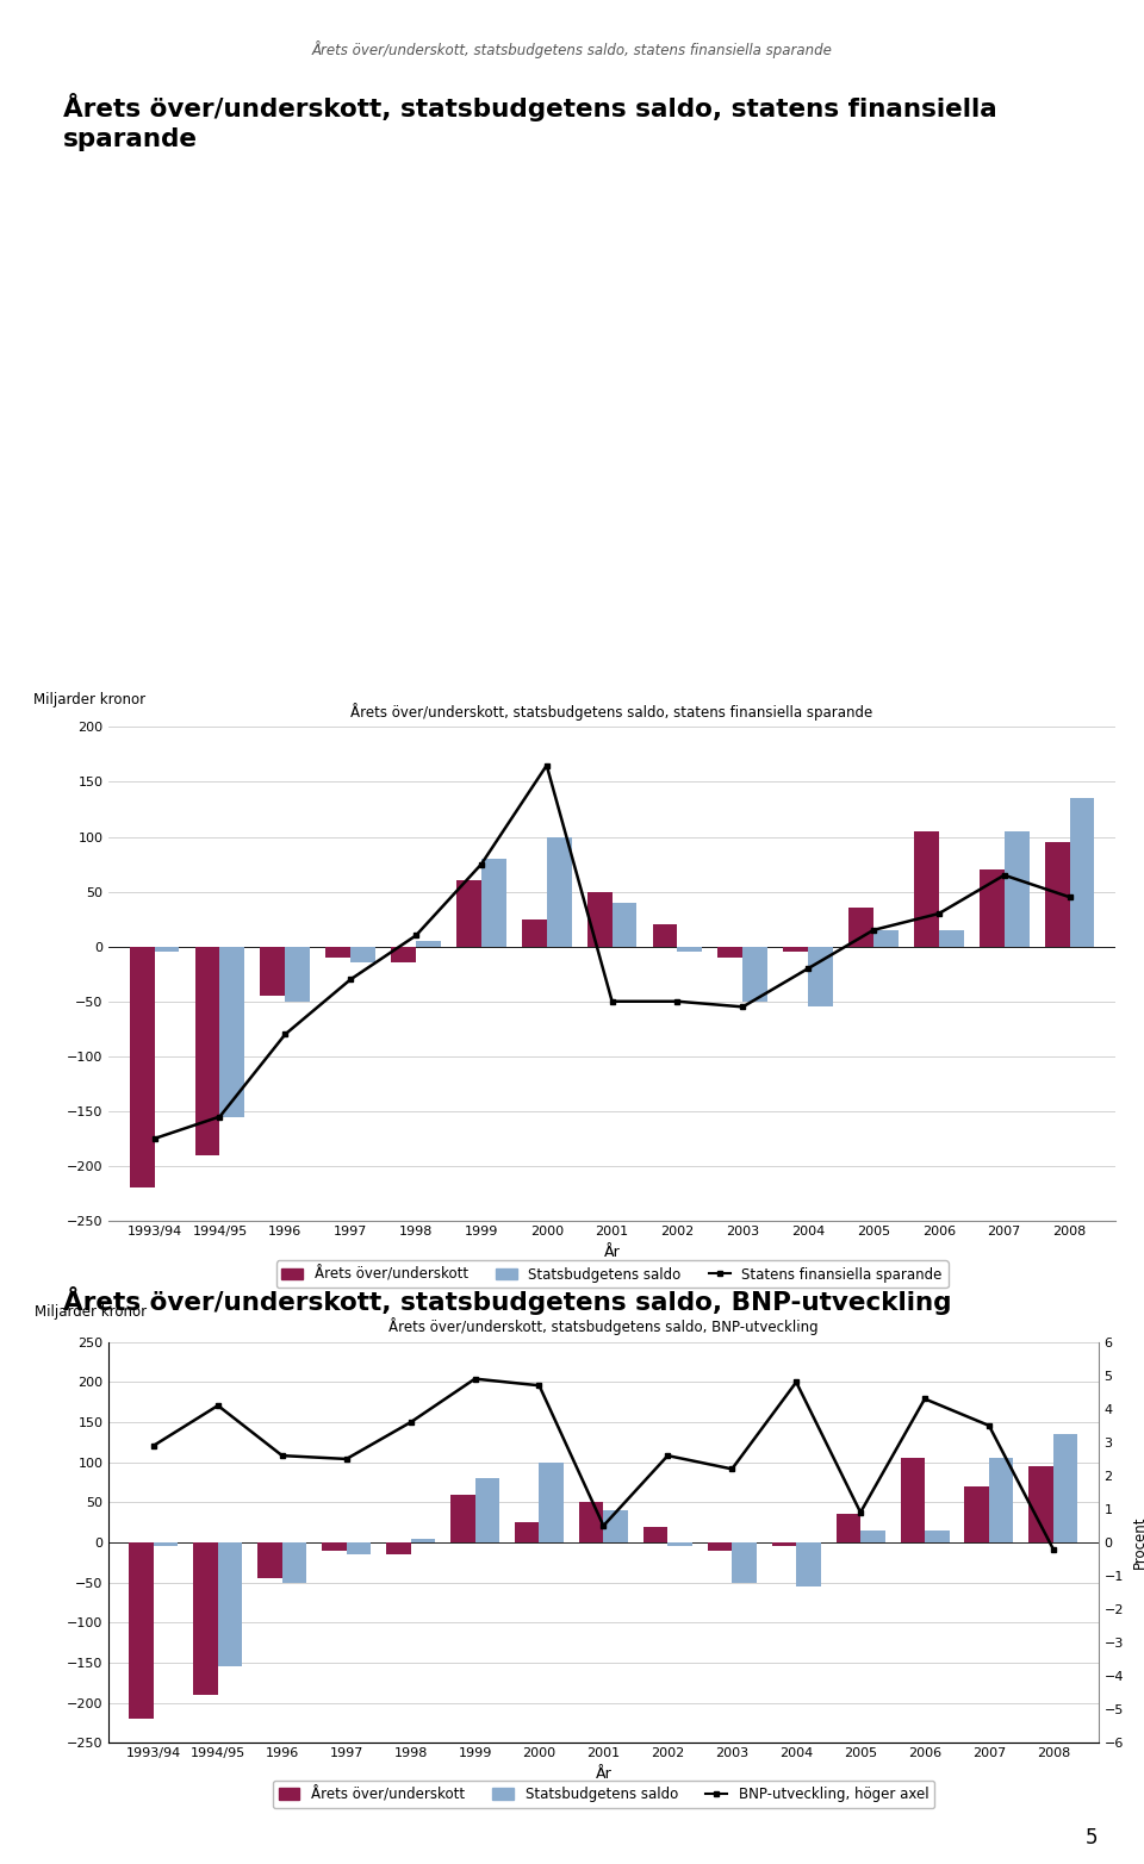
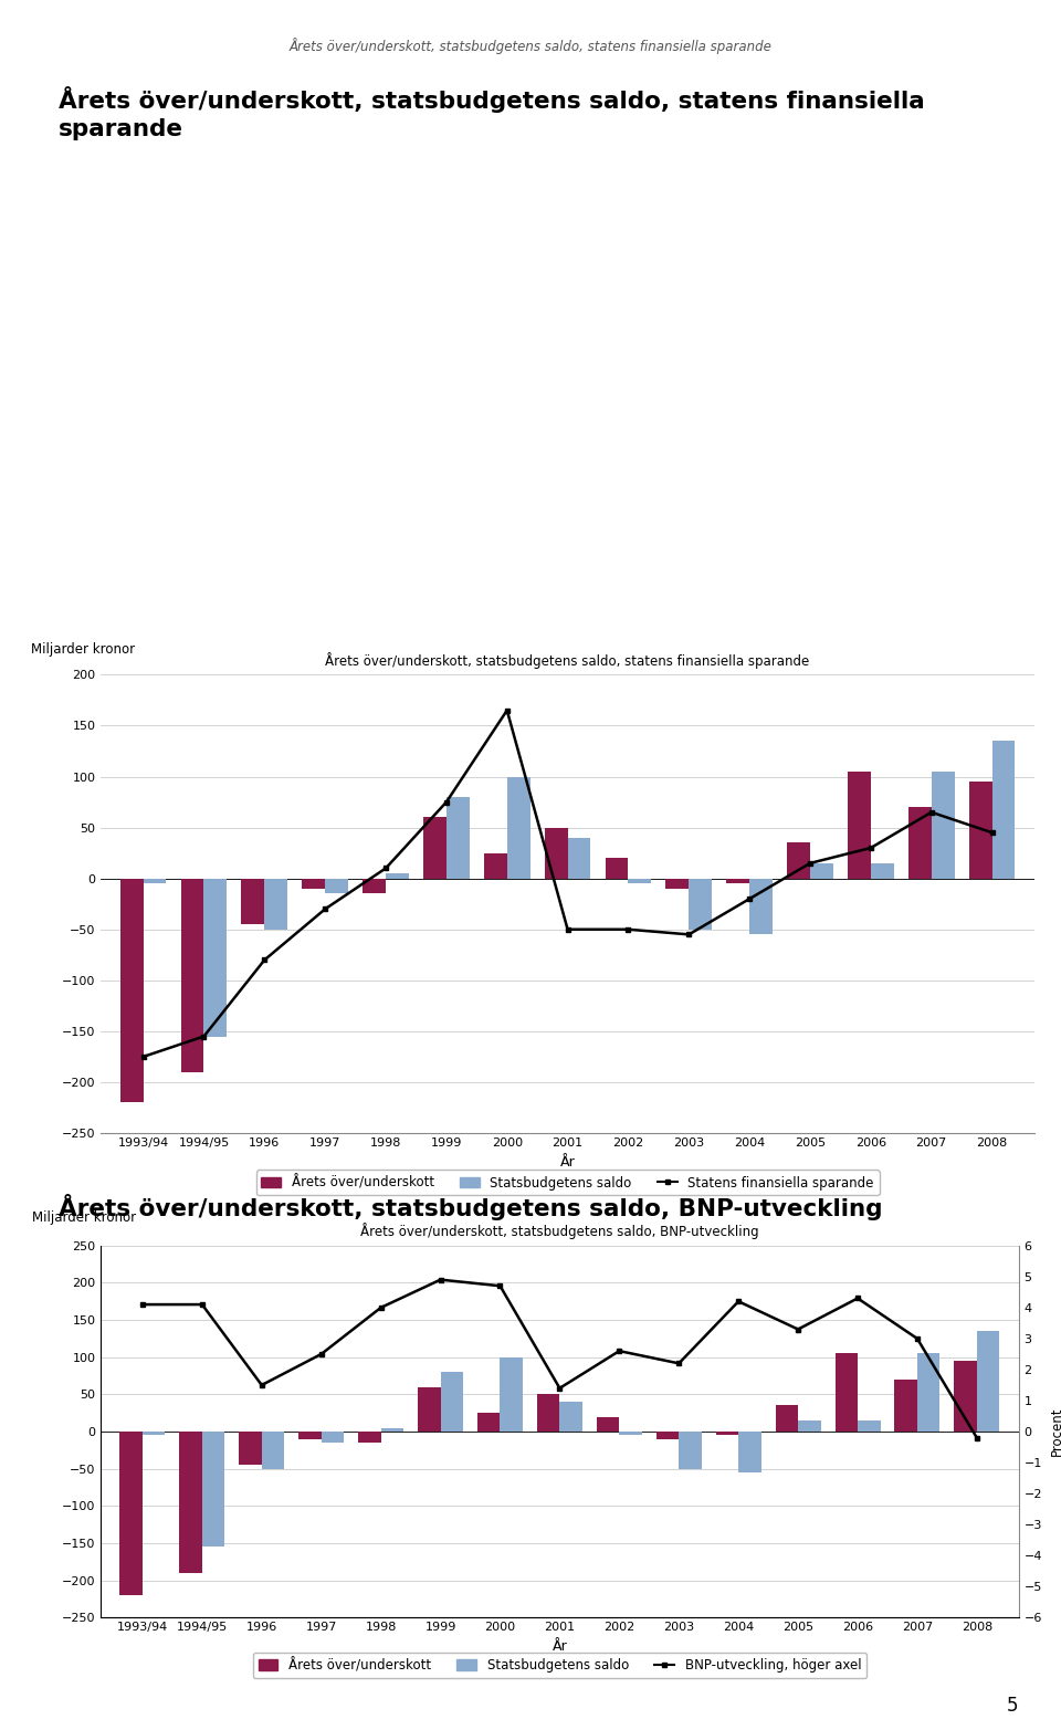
Årets över/underskott, statsbudgetens saldo, BNP-utveckling/BNP-utveckling, höger axel/1993/94: 2.9 -> 4.1
Årets över/underskott, statsbudgetens saldo, BNP-utveckling/BNP-utveckling, höger axel/1996: 2.6 -> 1.5
Årets över/underskott, statsbudgetens saldo, BNP-utveckling/BNP-utveckling, höger axel/1998: 3.6 -> 4.0
Årets över/underskott, statsbudgetens saldo, BNP-utveckling/BNP-utveckling, höger axel/2001: 0.5 -> 1.4
Årets över/underskott, statsbudgetens saldo, BNP-utveckling/BNP-utveckling, höger axel/2004: 4.8 -> 4.2
Årets över/underskott, statsbudgetens saldo, BNP-utveckling/BNP-utveckling, höger axel/2005: 0.9 -> 3.3
Årets över/underskott, statsbudgetens saldo, BNP-utveckling/BNP-utveckling, höger axel/2007: 3.5 -> 3.0
